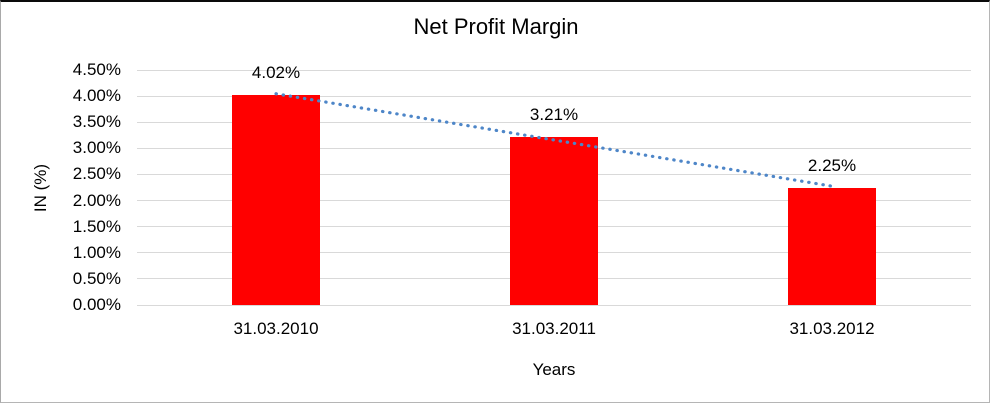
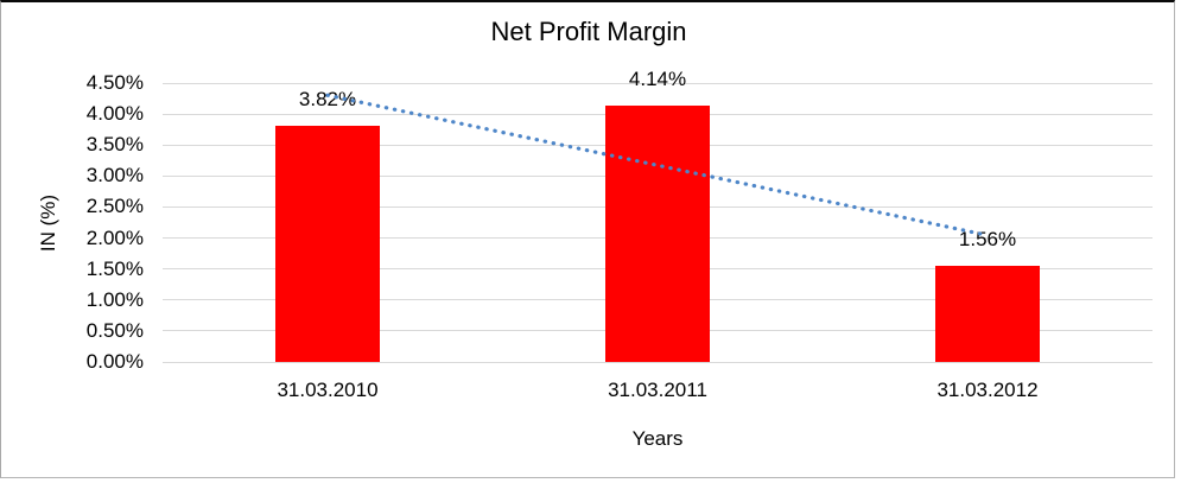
31.03.2010: 4.02% -> 3.82%
31.03.2011: 3.21% -> 4.14%
31.03.2012: 2.25% -> 1.56%
